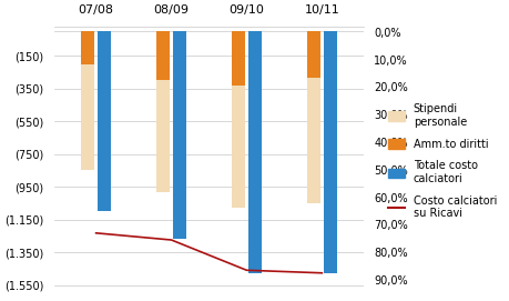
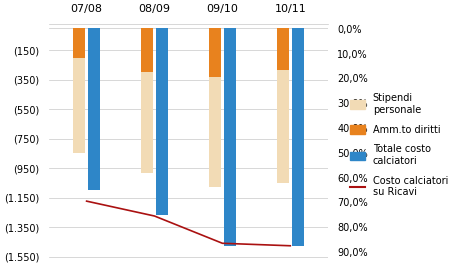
Costo calciatori su Ricavi/07/08: 73,0% -> 69,5%
